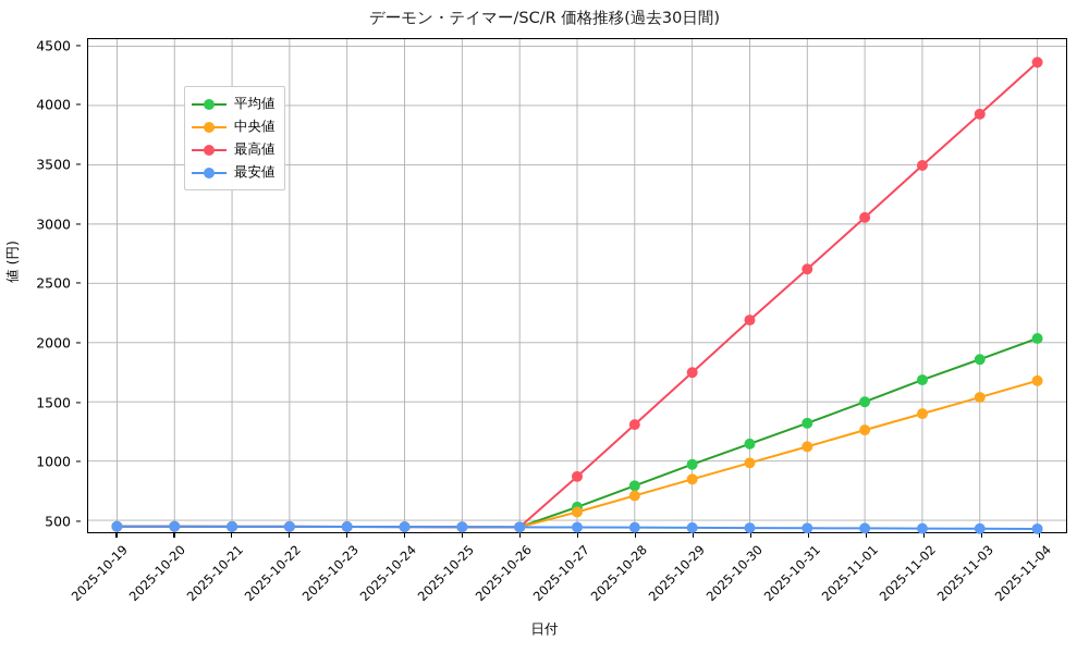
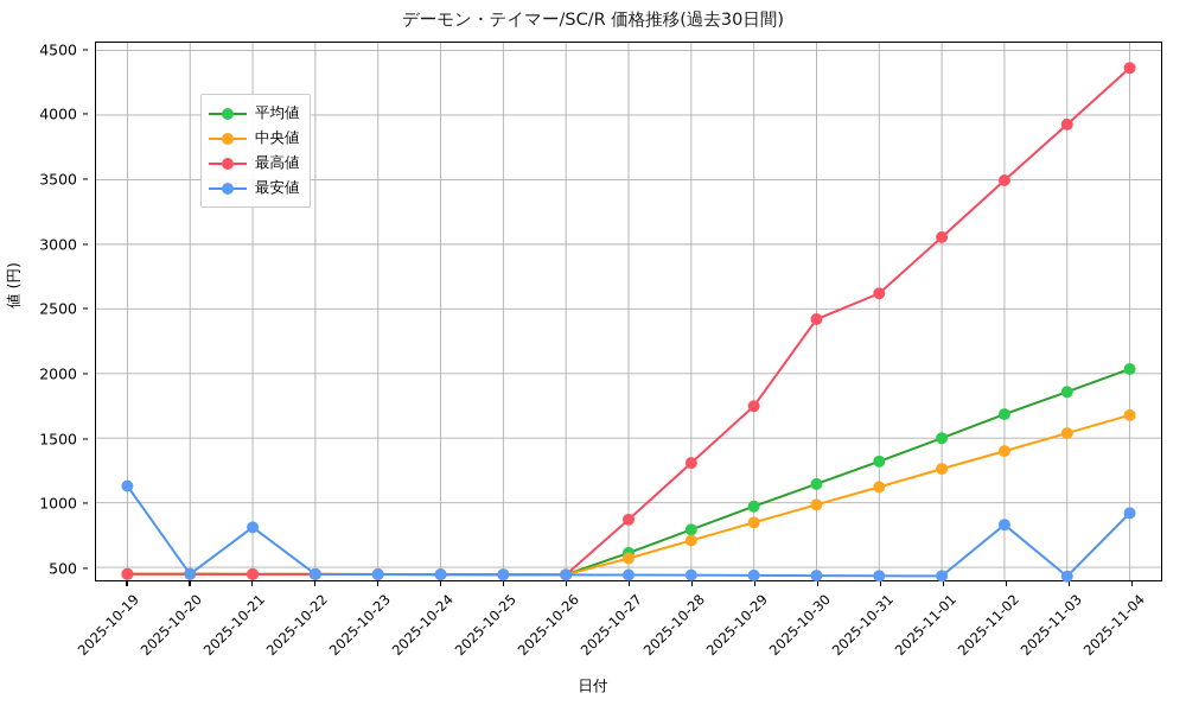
最安値/2025-10-19: 450 -> 1130
最安値/2025-10-21: 450 -> 810
最高値/2025-10-30: 2190 -> 2420
最安値/2025-11-02: 430 -> 830
最安値/2025-11-04: 430 -> 920
